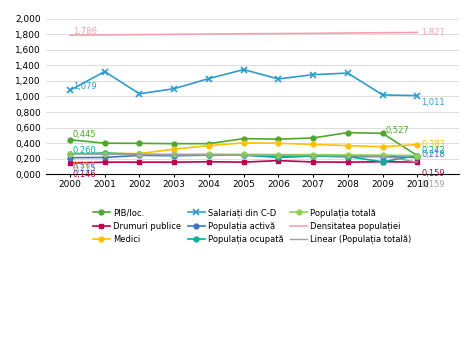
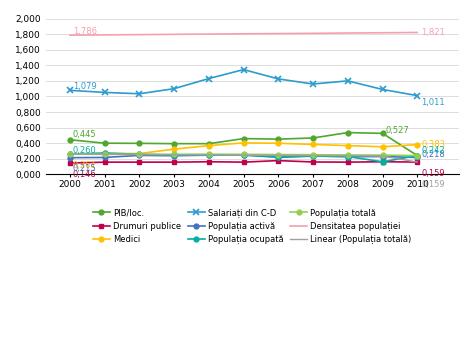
Salariați din C-D/2001: 1,32 -> 1,05
Salariați din C-D/2007: 1,28 -> 1,16
Salariați din C-D/2008: 1,30 -> 1,20
Salariați din C-D/2009: 1,02 -> 1,09
